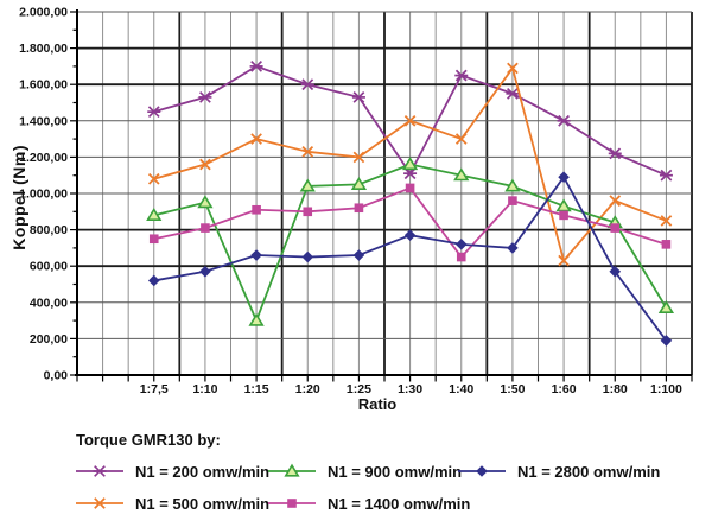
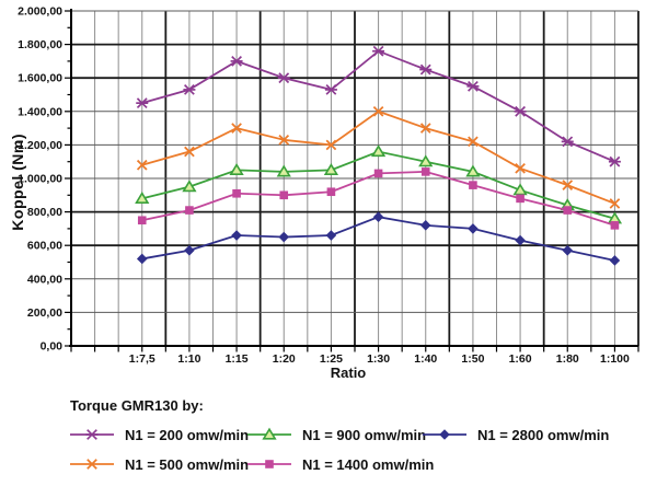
N1 = 900 omw/min/1:15: 300 -> 1050
N1 = 200 omw/min/1:30: 1110 -> 1760
N1 = 1400 omw/min/1:40: 650 -> 1040
N1 = 500 omw/min/1:50: 1690 -> 1220
N1 = 500 omw/min/1:60: 630 -> 1060
N1 = 2800 omw/min/1:60: 1090 -> 630
N1 = 900 omw/min/1:100: 370 -> 760
N1 = 2800 omw/min/1:100: 190 -> 510
